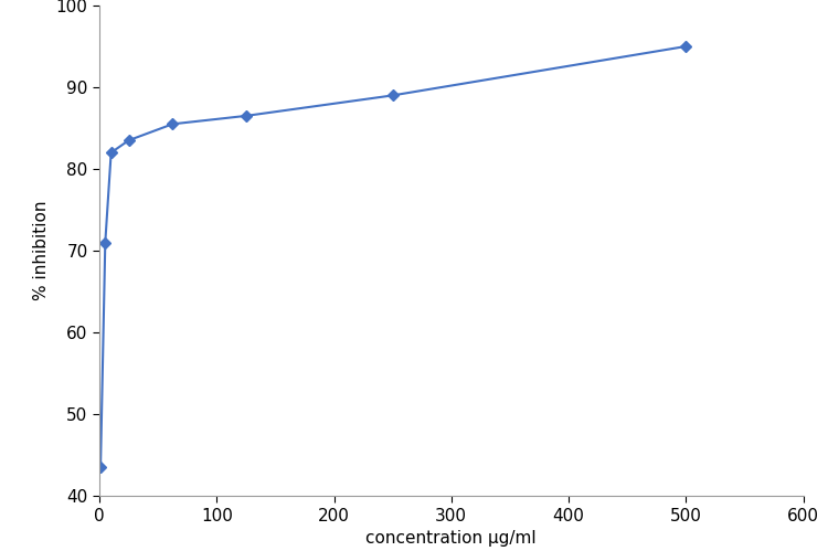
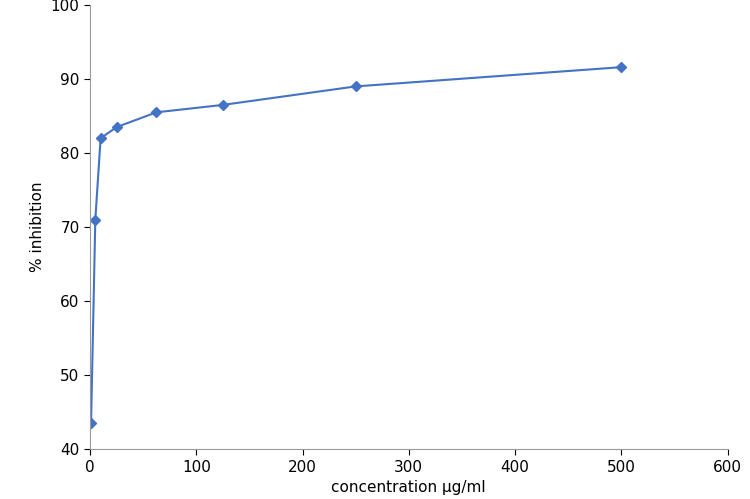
500: 95.0 -> 91.6
